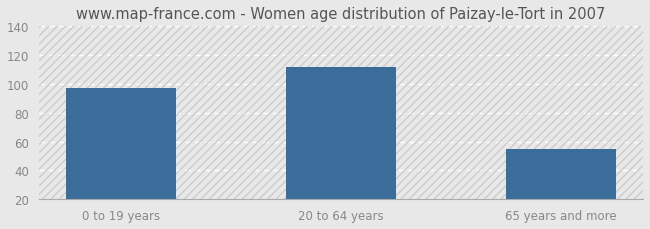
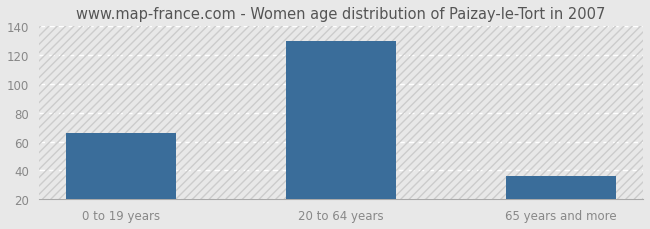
0 to 19 years: 97 -> 66
20 to 64 years: 112 -> 130
65 years and more: 55 -> 36
